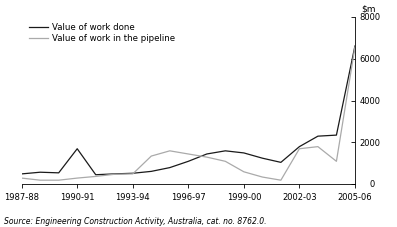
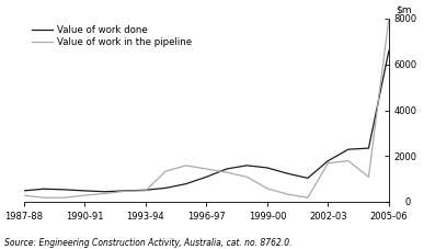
Value of work done/1990-91: 1700 -> 500
Value of work in the pipeline/2005-06: 6550 -> 8000
